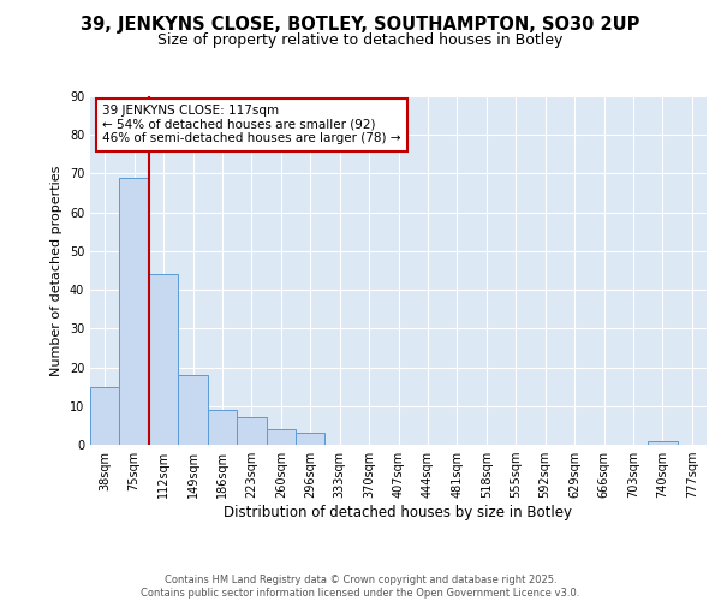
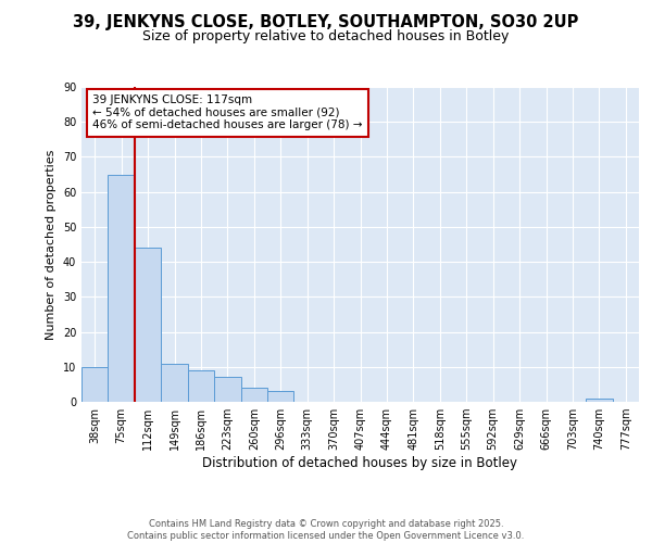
38sqm: 15 -> 10
75sqm: 69 -> 65
149sqm: 18 -> 11
